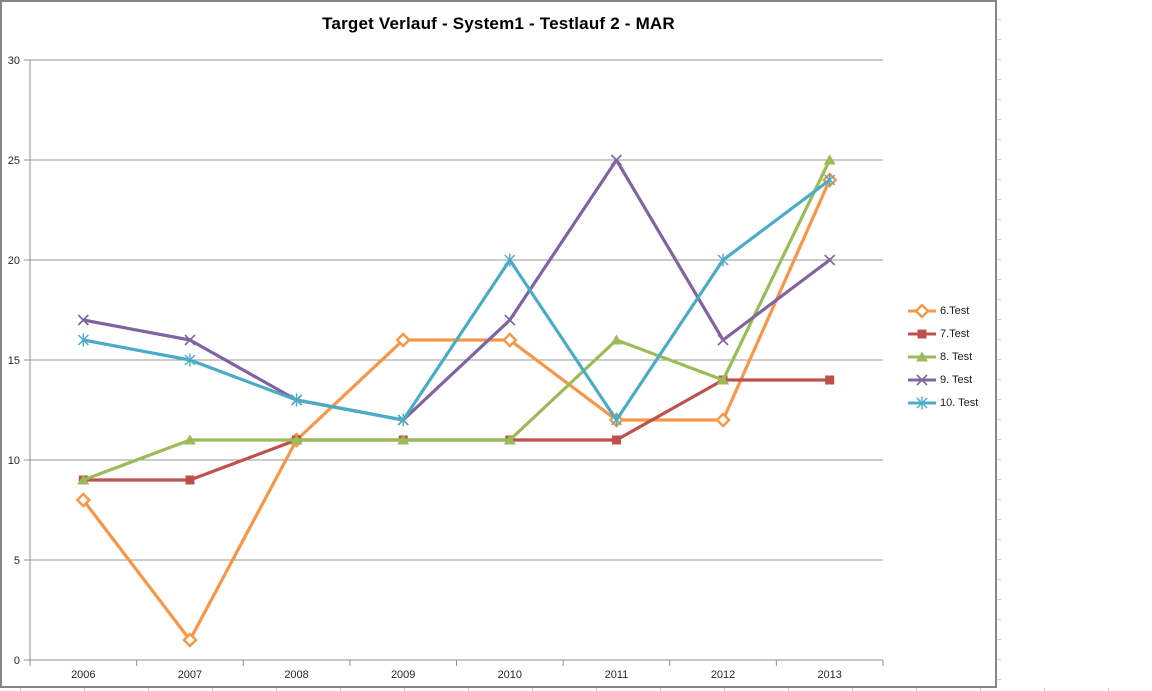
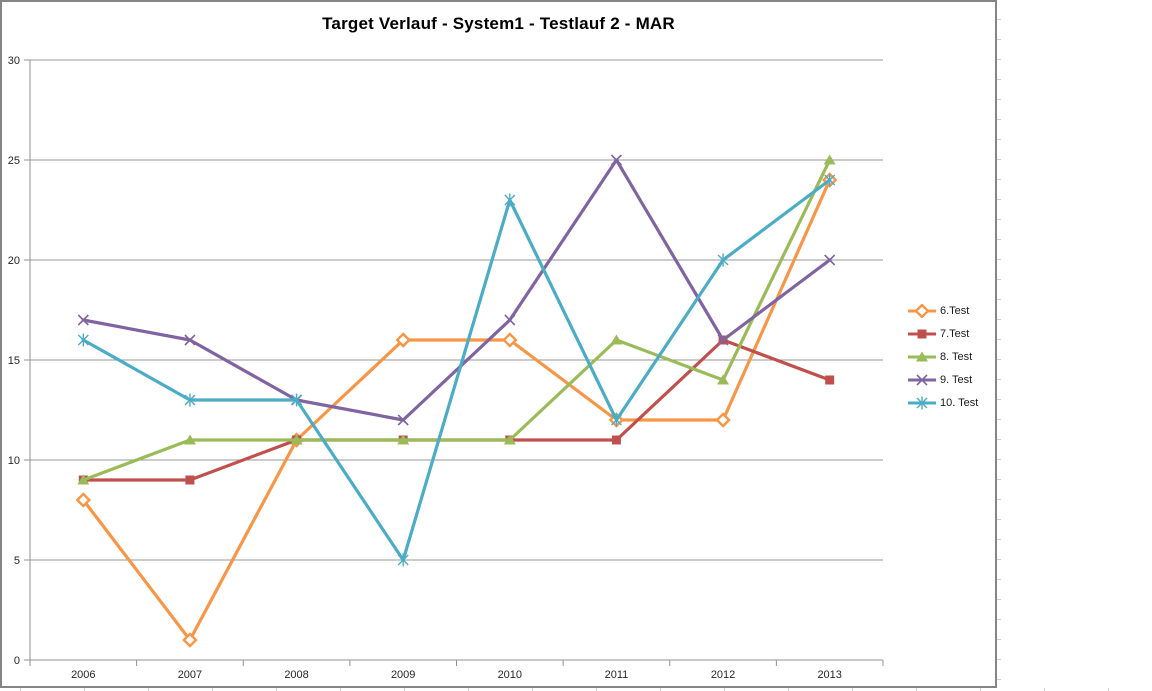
10. Test/2007: 15 -> 13
10. Test/2009: 12 -> 5
10. Test/2010: 20 -> 23
7.Test/2012: 14 -> 16
